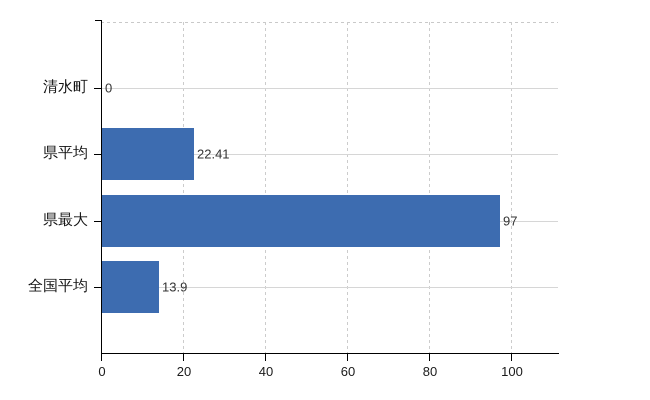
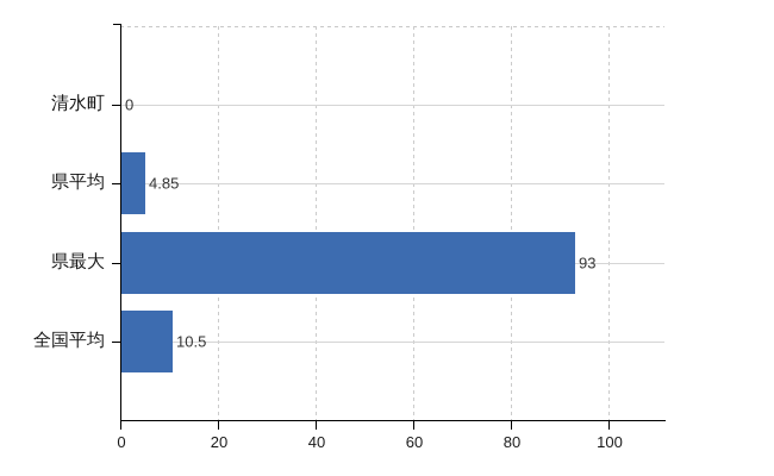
県平均: 22.41 -> 4.85
県最大: 97 -> 93
全国平均: 13.9 -> 10.5
